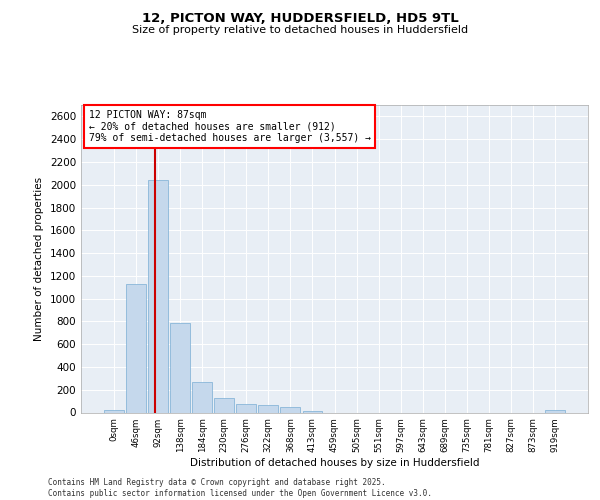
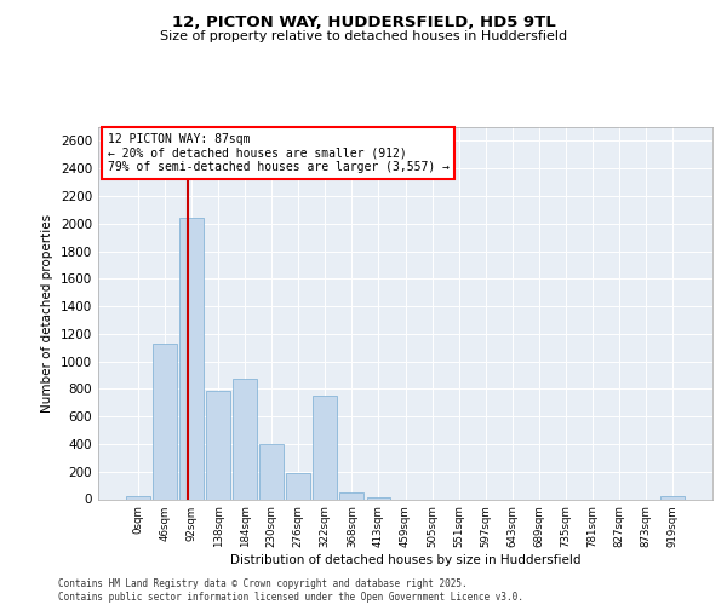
184sqm: 260 -> 870
230sqm: 130 -> 400
276sqm: 80 -> 190
322sqm: 70 -> 750
